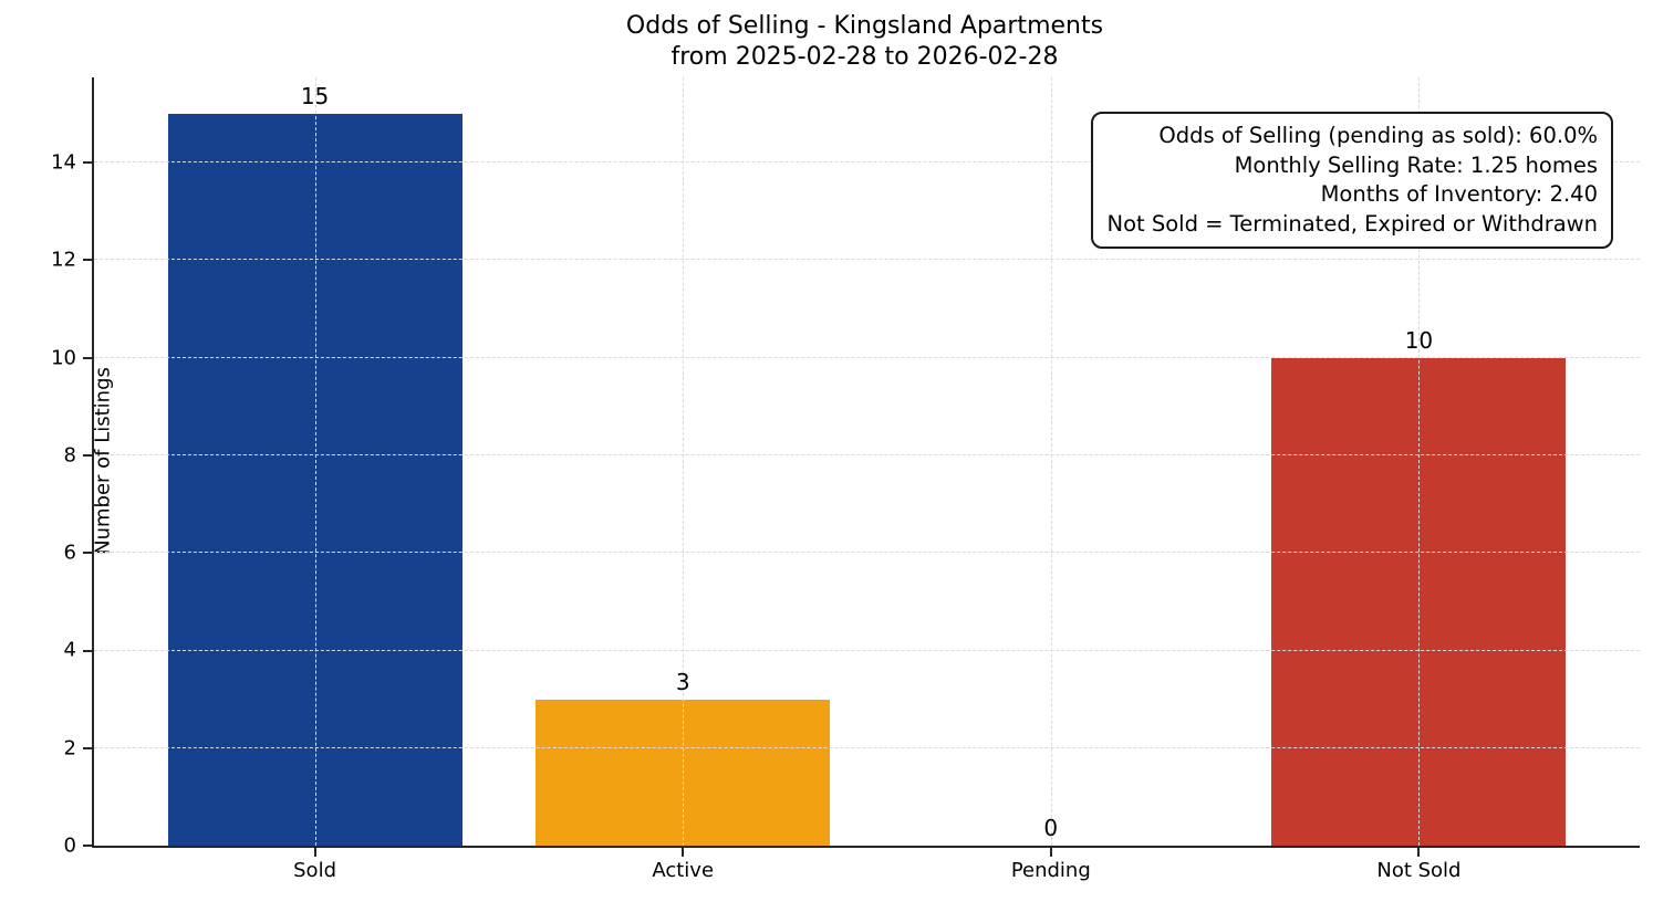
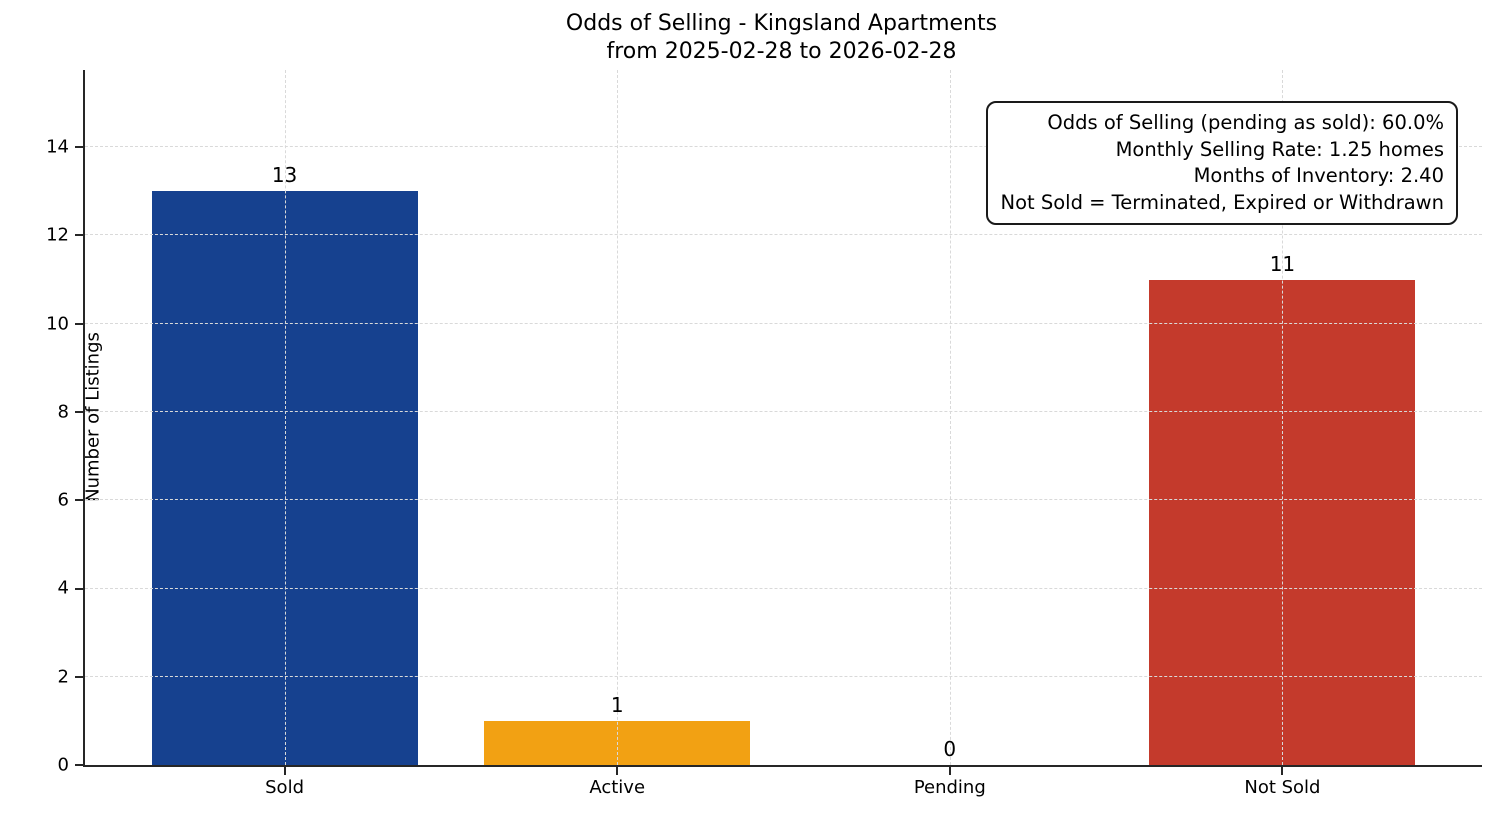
Sold: 15 -> 13
Active: 3 -> 1
Not Sold: 10 -> 11
